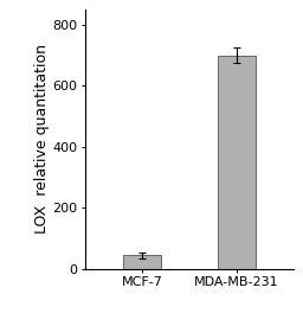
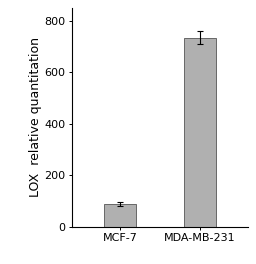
MCF-7: 45 -> 90
MDA-MB-231: 700 -> 735
